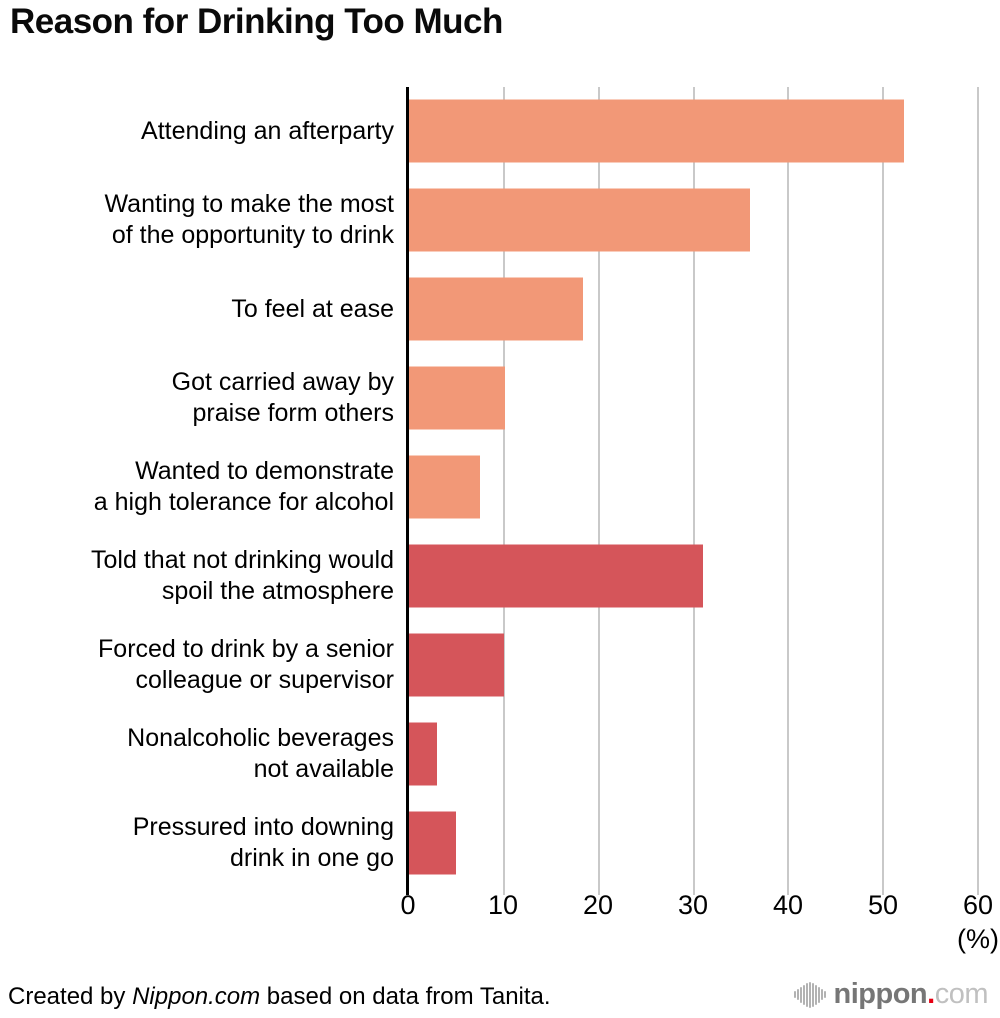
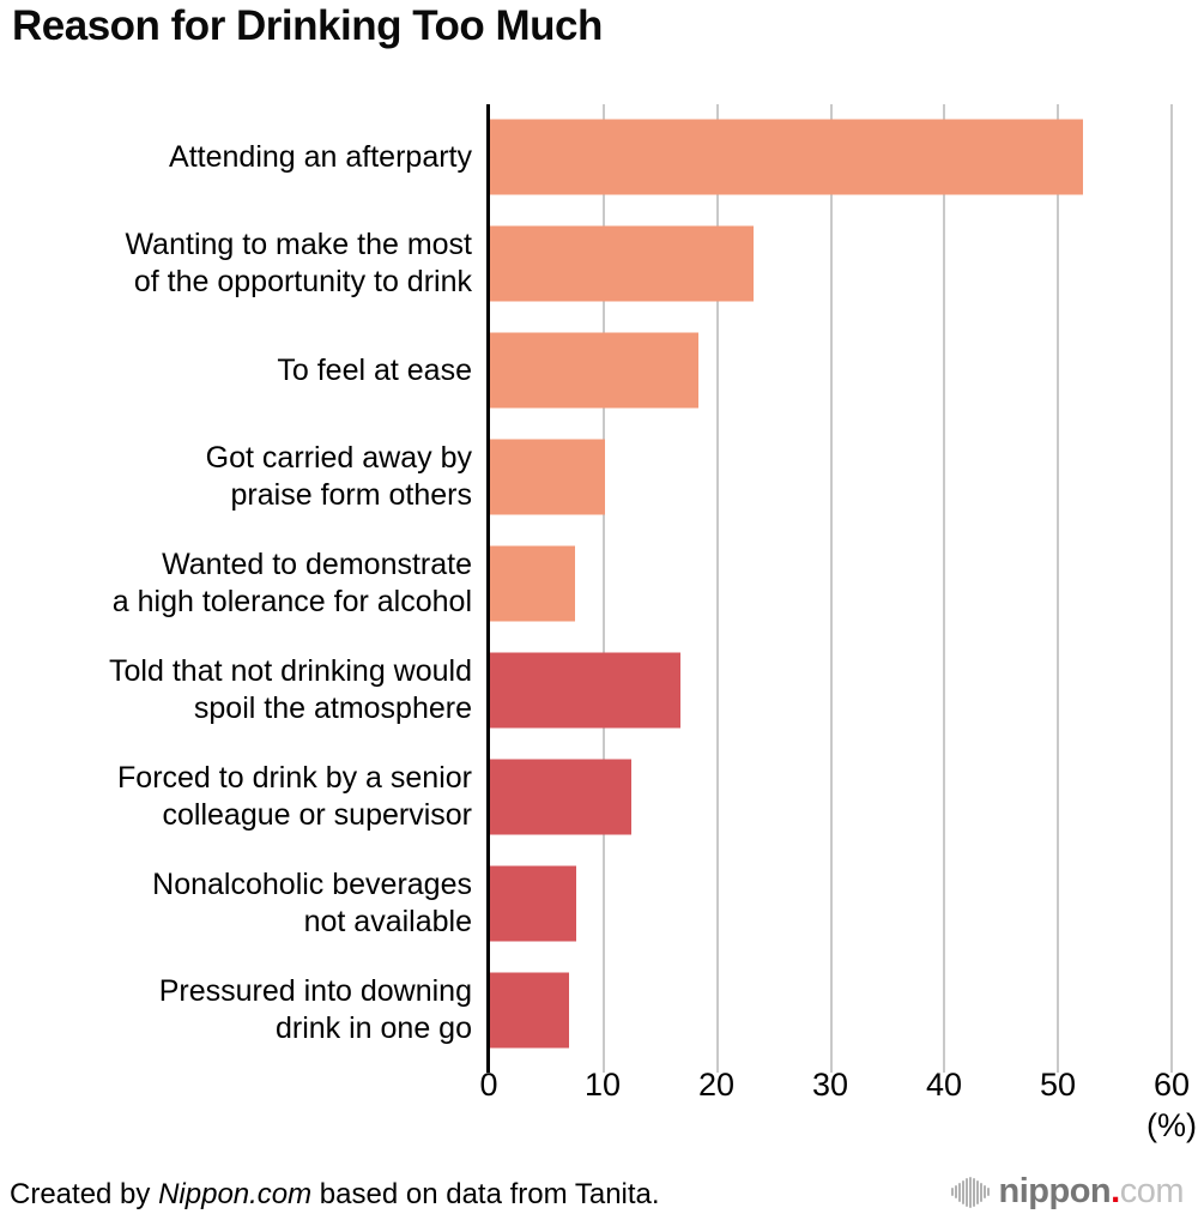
Wanting to make the most of the opportunity to drink: 36 -> 23
Told that not drinking would spoil the atmosphere: 31 -> 17
Forced to drink by a senior colleague or supervisor: 10 -> 12
Nonalcoholic beverages not available: 3 -> 8
Pressured into downing drink in one go: 5 -> 7
